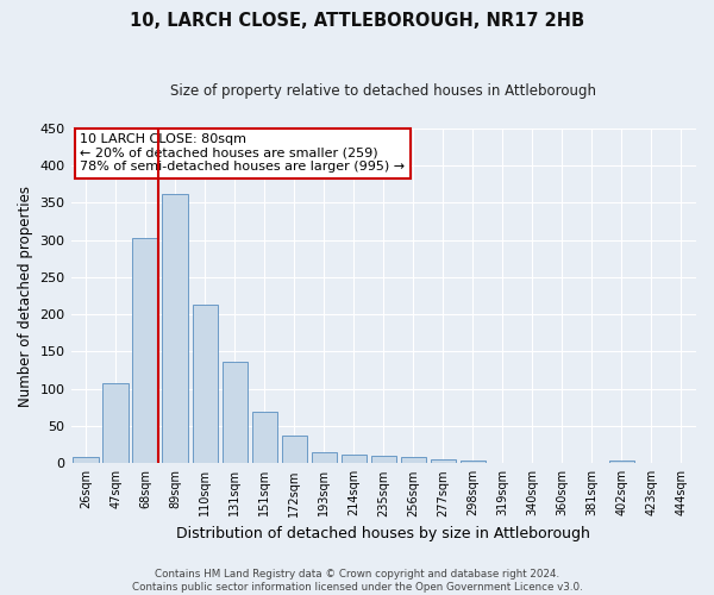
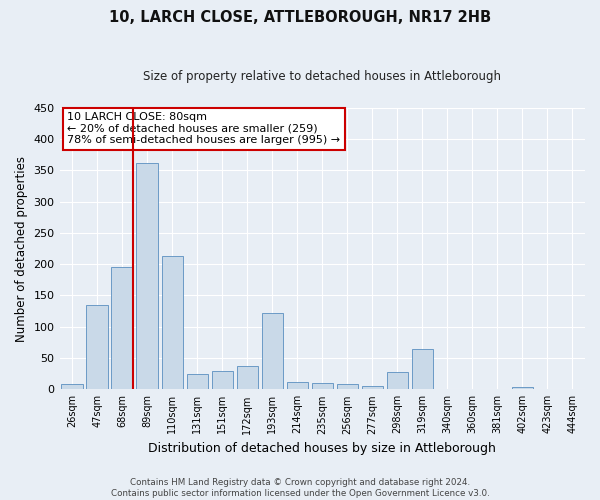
47sqm: 108 -> 134
68sqm: 302 -> 196
131sqm: 137 -> 24
151sqm: 70 -> 30
193sqm: 15 -> 122
298sqm: 3 -> 28
319sqm: 1 -> 64
